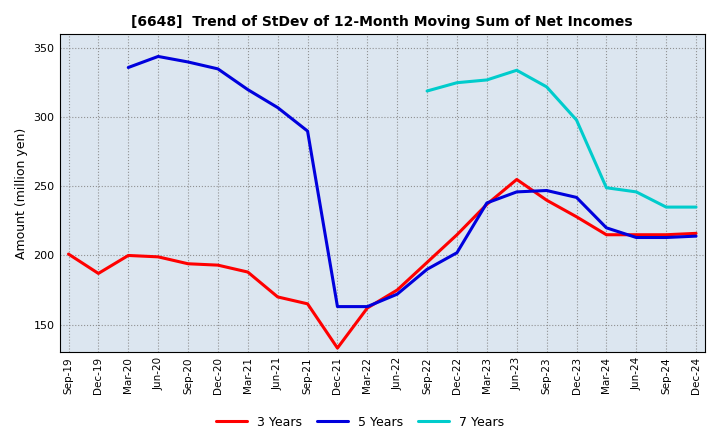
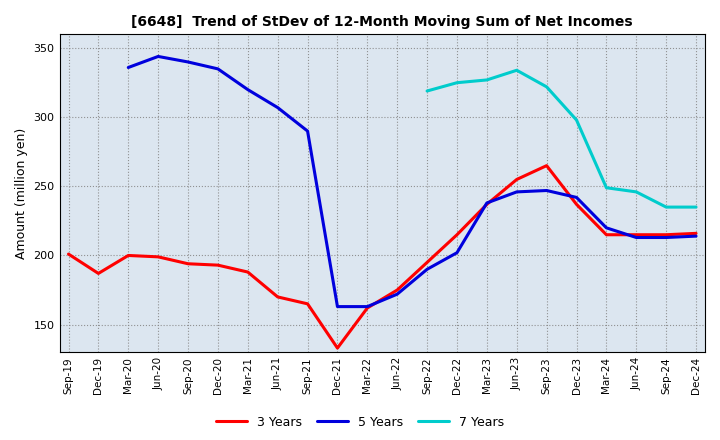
3 Years/Sep-23: 240 -> 265
3 Years/Dec-23: 228 -> 237
